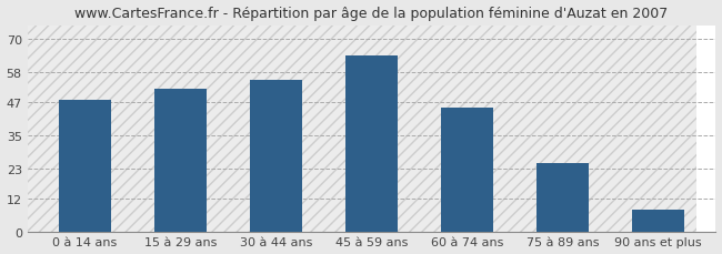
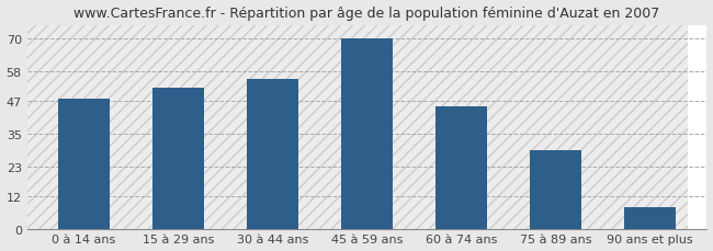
45 à 59 ans: 64 -> 70
75 à 89 ans: 25 -> 29
